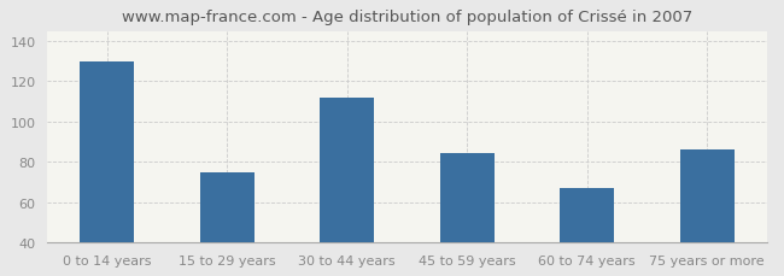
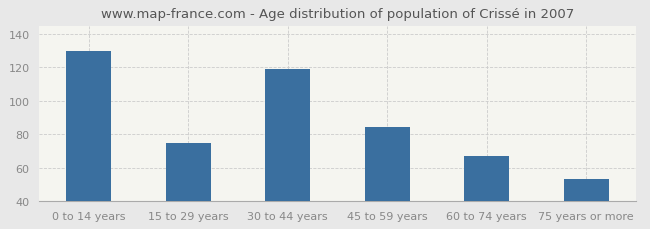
30 to 44 years: 112 -> 119
75 years or more: 86 -> 53
